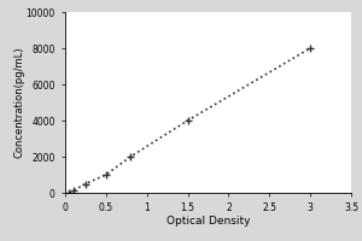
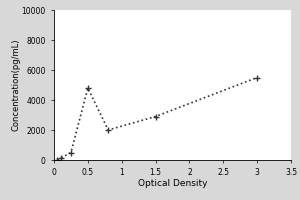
0.5: 1000 -> 4800
1.5: 4000 -> 2900
3: 8000 -> 5500
